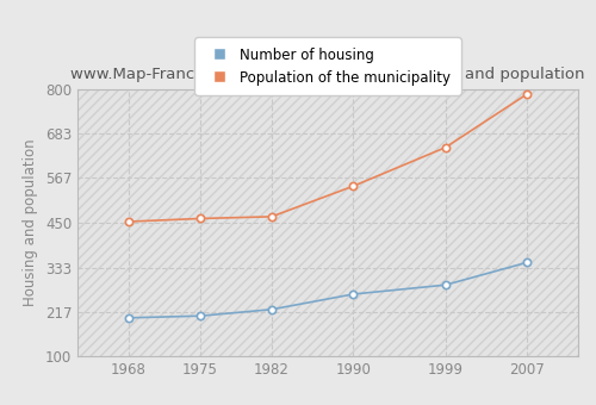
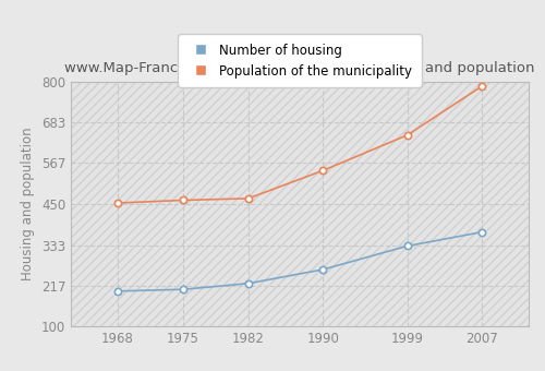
Number of housing/1999: 287 -> 330
Number of housing/2007: 346 -> 370
